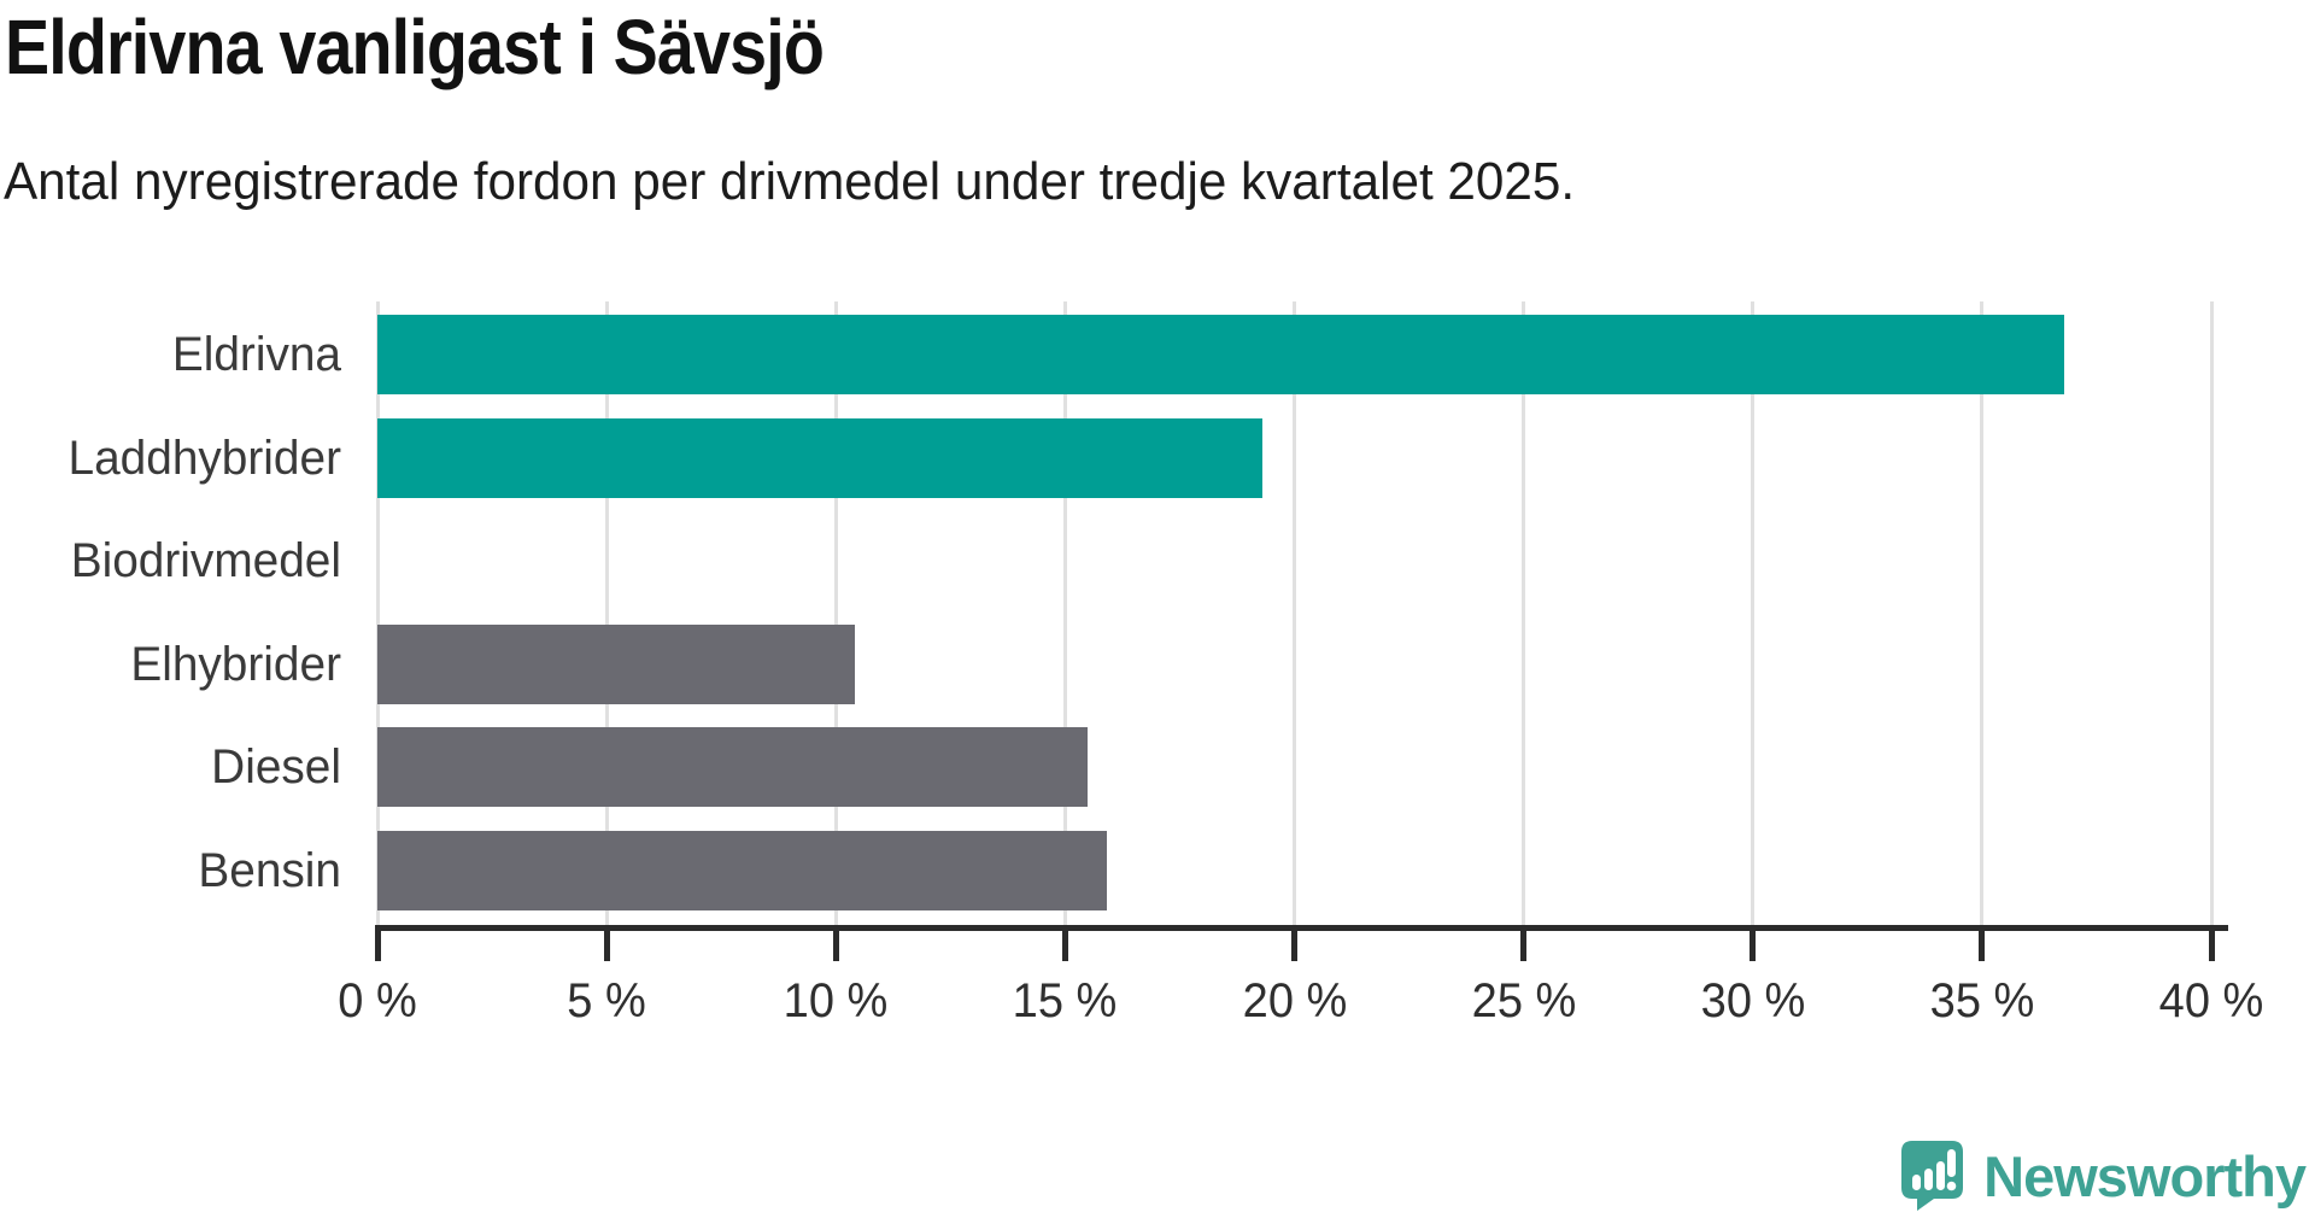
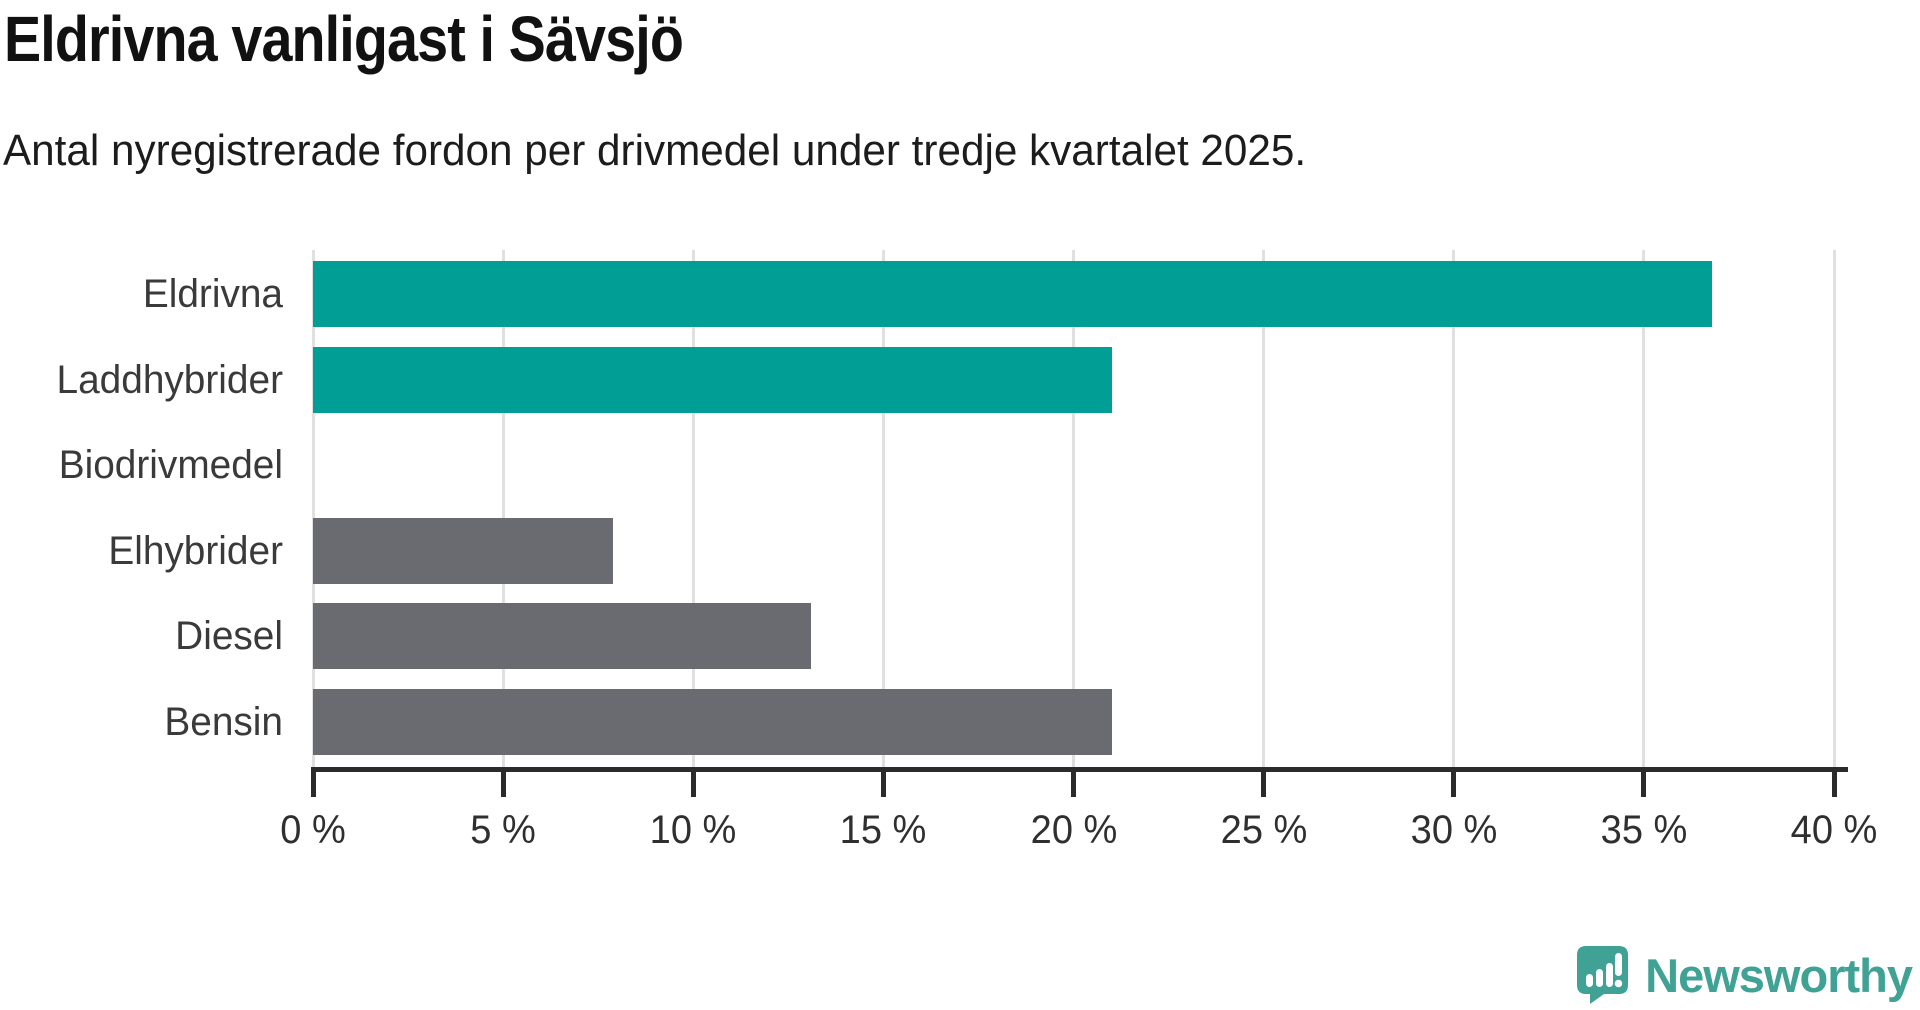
Laddhybrider: 19.3% -> 21.0%
Elhybrider: 10.4% -> 7.9%
Diesel: 15.5% -> 13.1%
Bensin: 15.9% -> 21.0%
